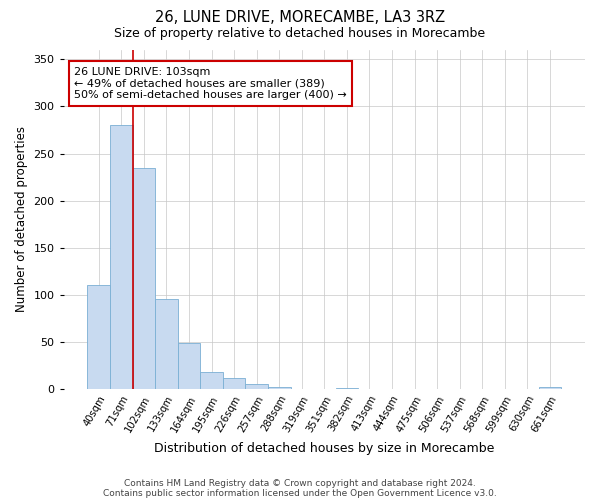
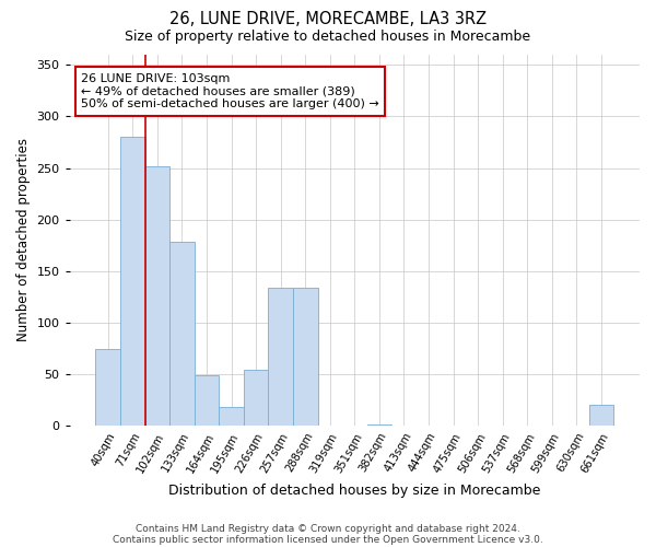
40sqm: 110 -> 74
102sqm: 235 -> 252
133sqm: 95 -> 178
226sqm: 12 -> 54
257sqm: 5 -> 134
288sqm: 2 -> 134
661sqm: 2 -> 20
